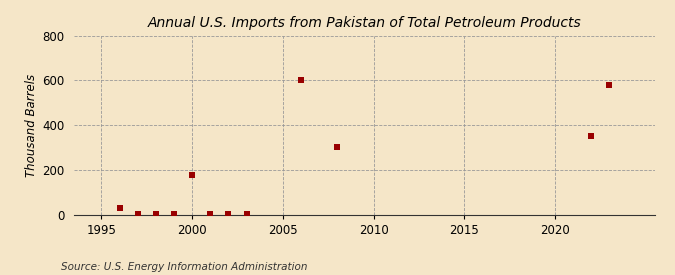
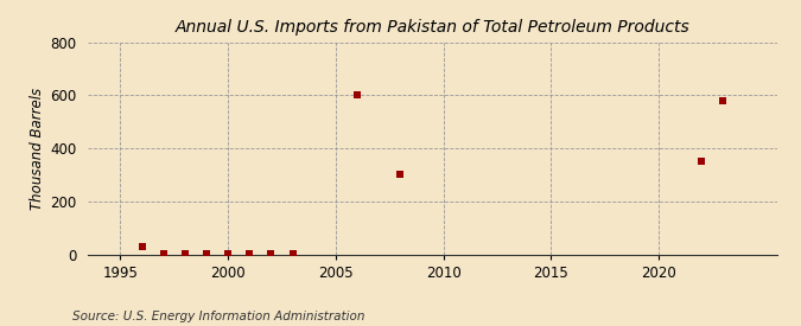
2000: 175 -> 3
